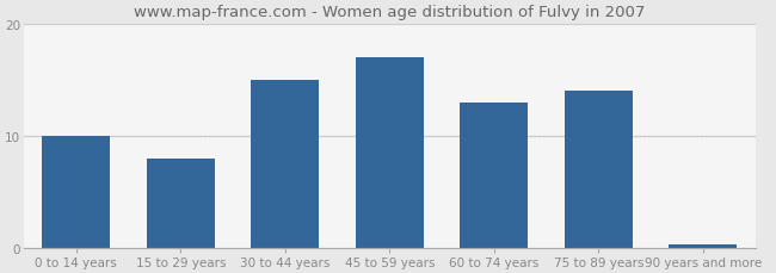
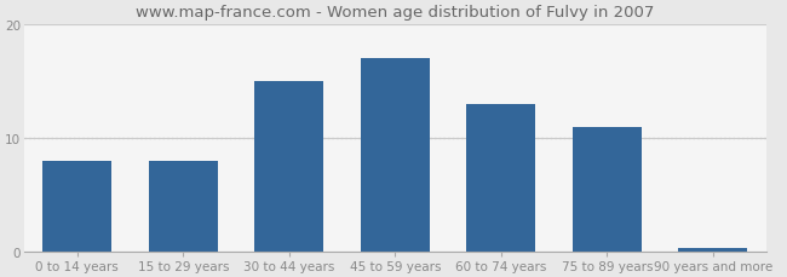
0 to 14 years: 10.0 -> 8.0
75 to 89 years: 14.0 -> 11.0
